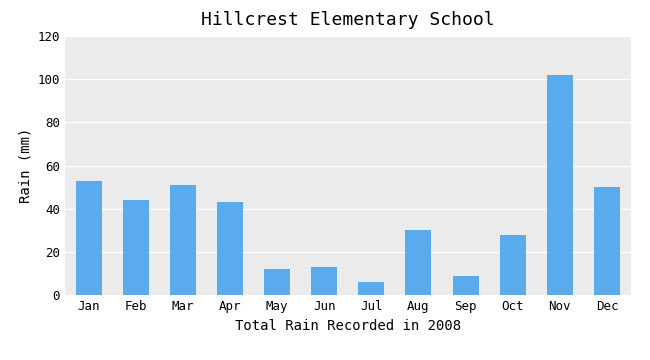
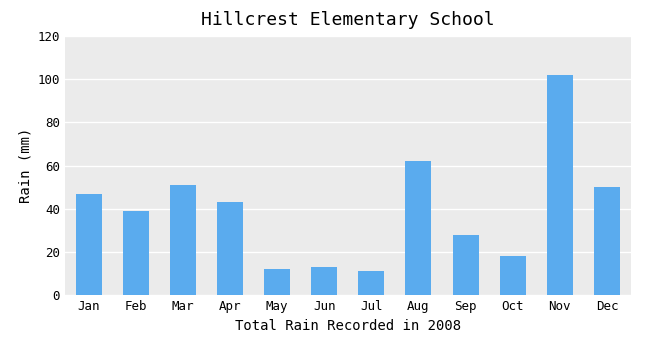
Jan: 53 -> 47
Feb: 44 -> 39
Jul: 6 -> 11
Aug: 30 -> 62
Sep: 9 -> 28
Oct: 28 -> 18
